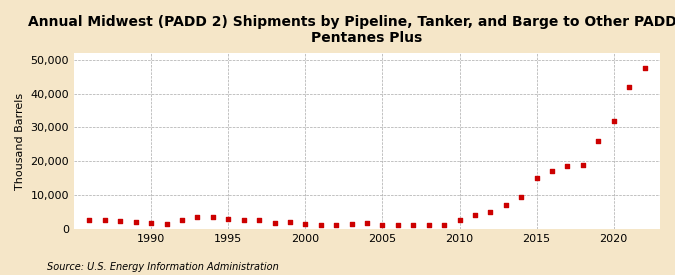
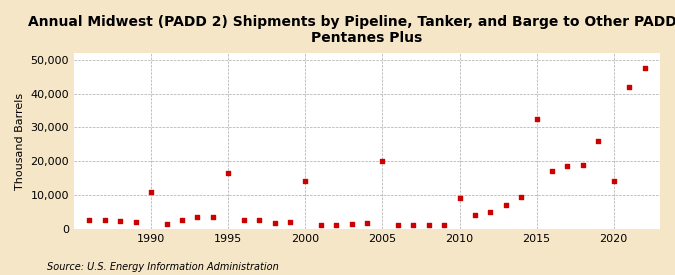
1990: 1,600 -> 11,000
1995: 3,000 -> 16,500
2000: 1,500 -> 14,000
2005: 1,200 -> 20,000
2010: 2,500 -> 9,000
2015: 15,000 -> 32,500
2020: 32,000 -> 14,000
